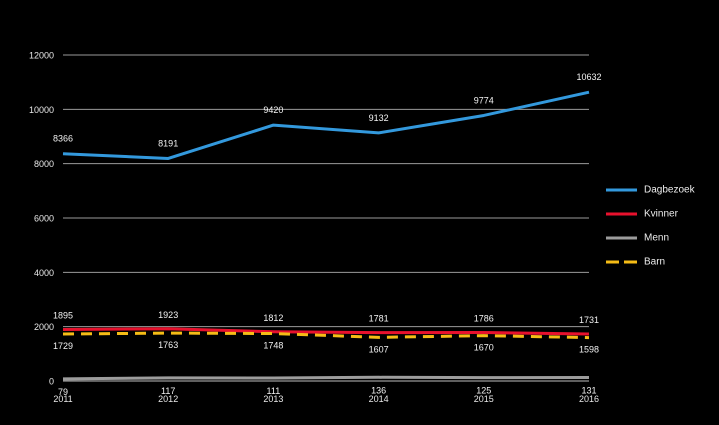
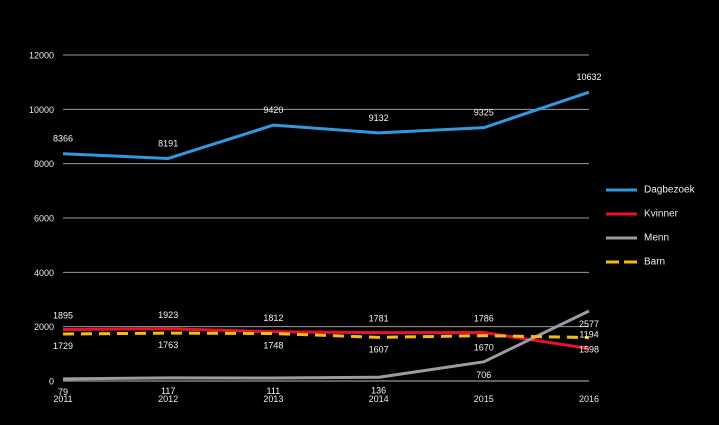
Dagbezoek/2015: 9774 -> 9325
Menn/2015: 125 -> 706
Kvinner/2016: 1731 -> 1194
Menn/2016: 131 -> 2577
